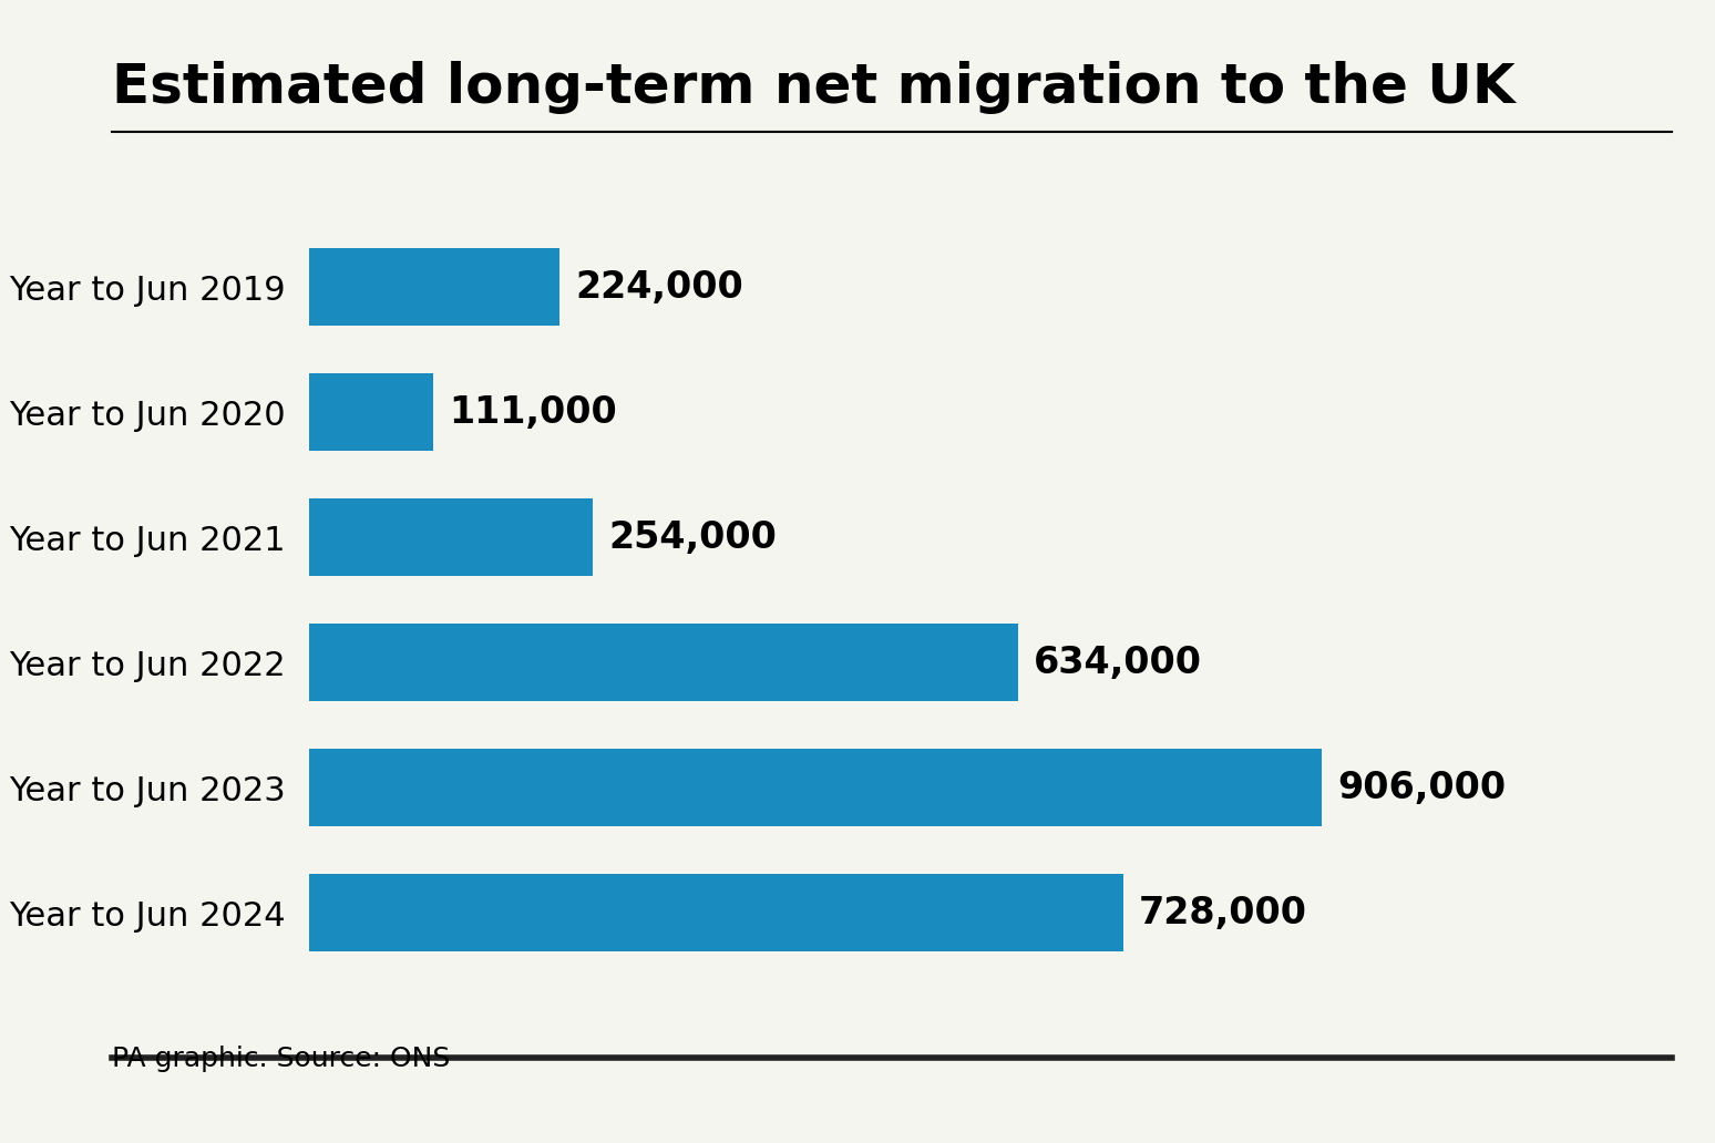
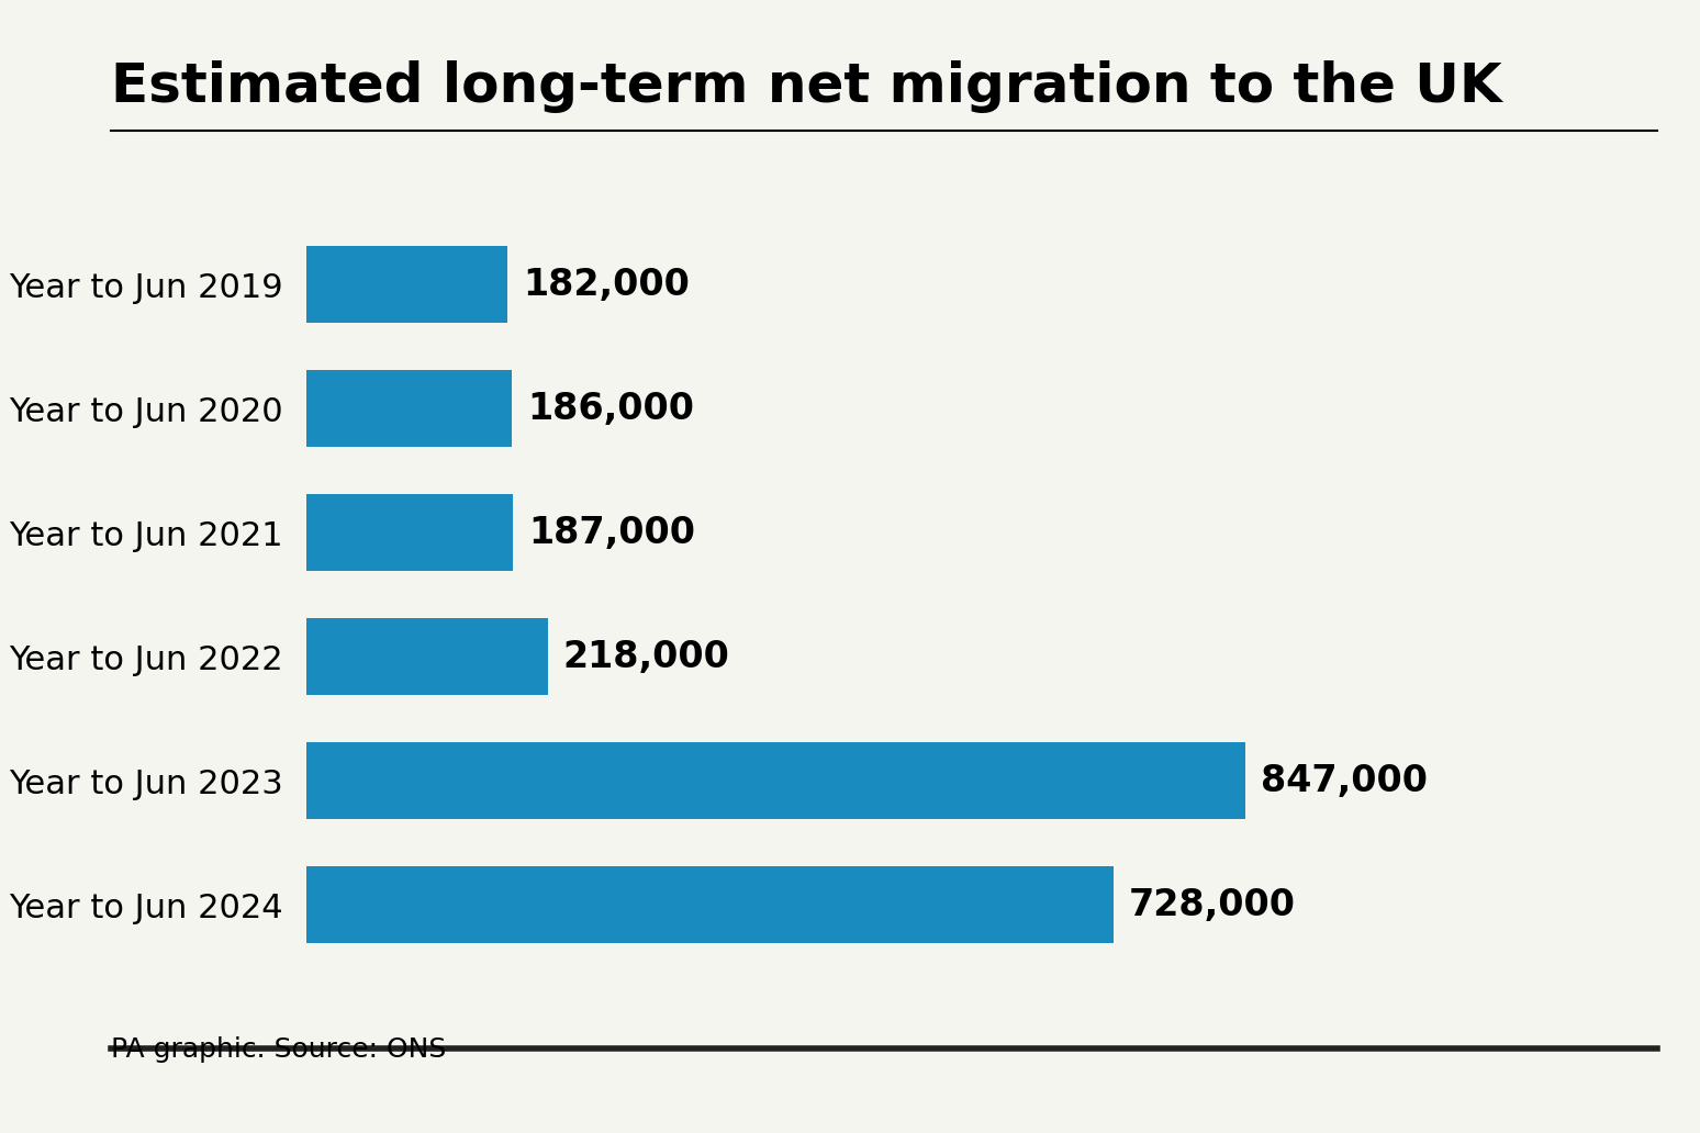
Year to Jun 2019: 224,000 -> 182,000
Year to Jun 2020: 111,000 -> 186,000
Year to Jun 2021: 254,000 -> 187,000
Year to Jun 2022: 634,000 -> 218,000
Year to Jun 2023: 906,000 -> 847,000
